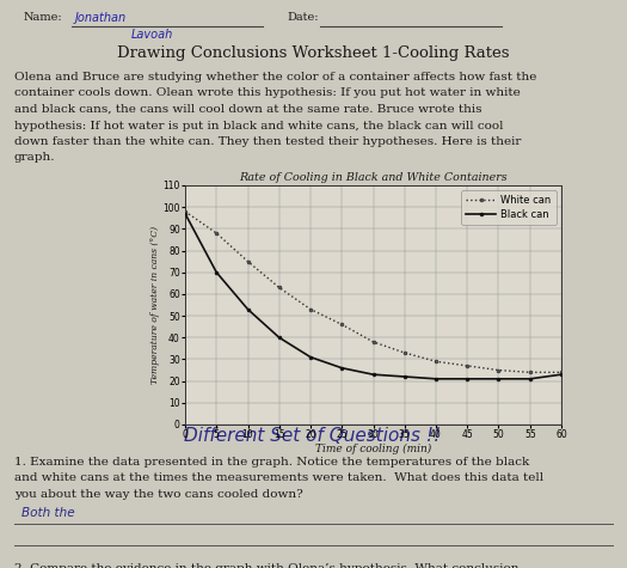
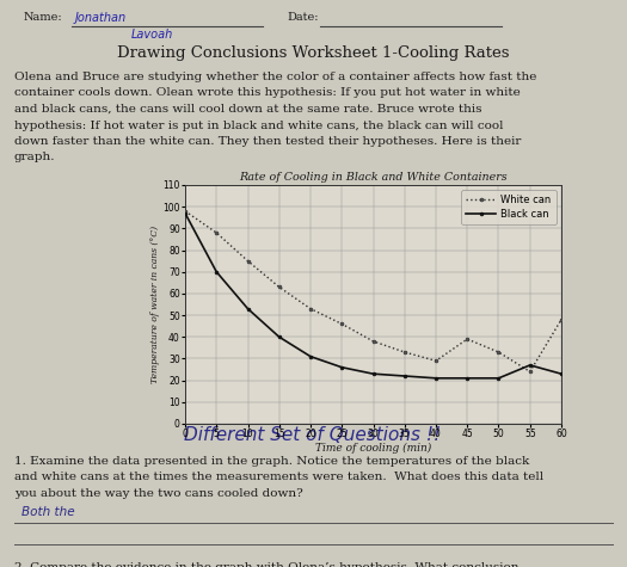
White can/45: 27 -> 39
White can/50: 25 -> 33
Black can/55: 21 -> 27
White can/60: 24 -> 48
